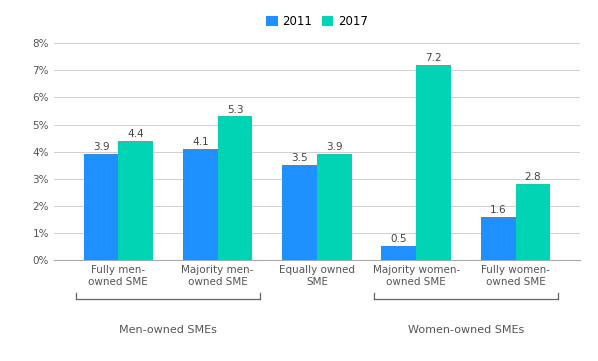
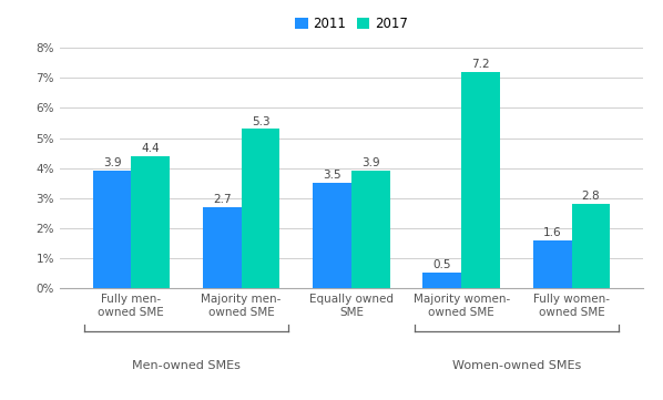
2011/Majority men- owned SME: 4.1 -> 2.7
